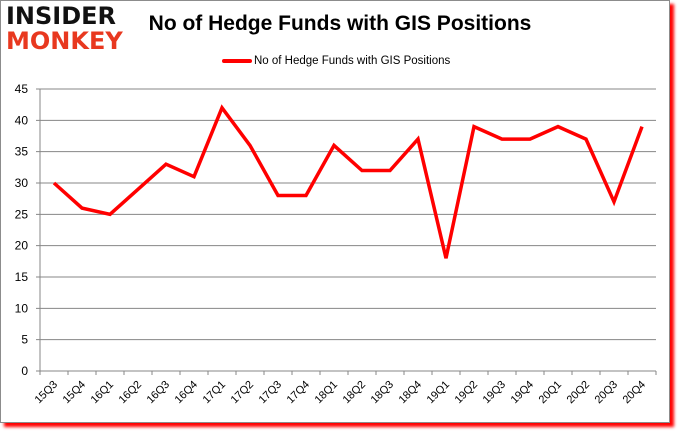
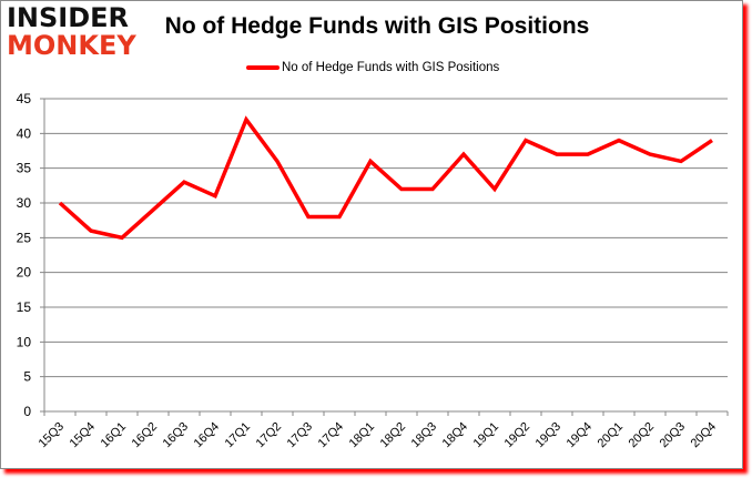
19Q1: 18 -> 32
20Q3: 27 -> 36
